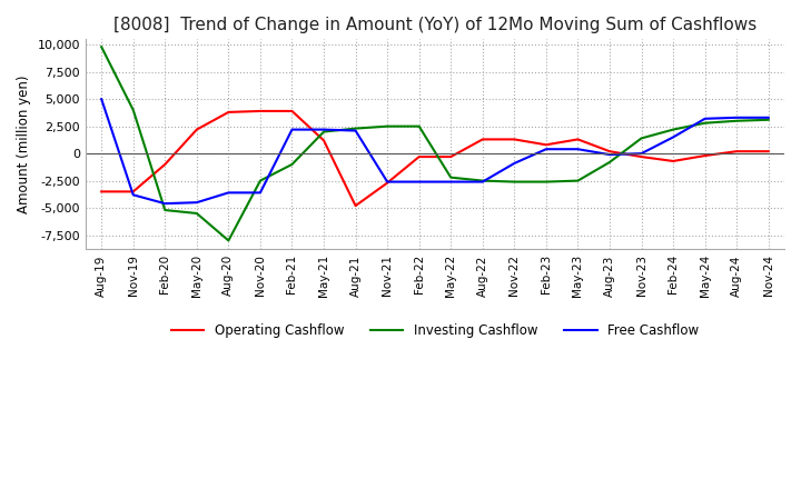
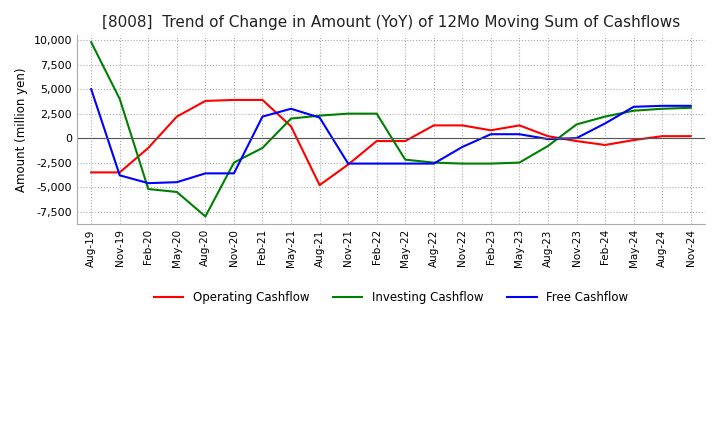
Free Cashflow/May-21: 2,200 -> 3,000
